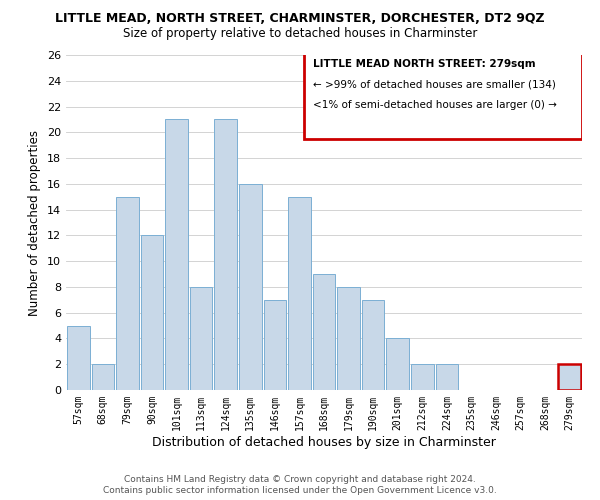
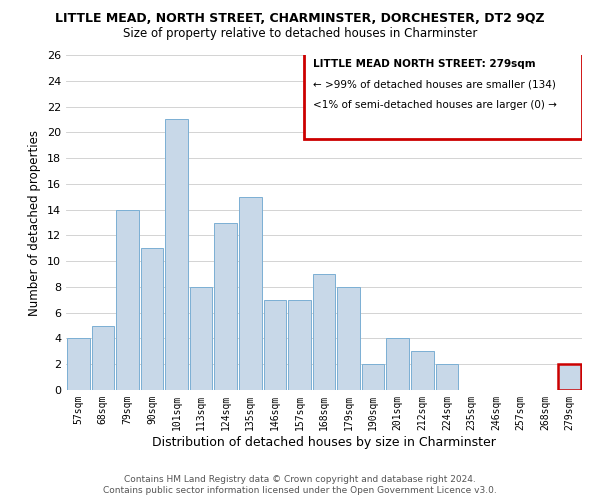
57sqm: 5 -> 4
68sqm: 2 -> 5
79sqm: 15 -> 14
90sqm: 12 -> 11
124sqm: 21 -> 13
135sqm: 16 -> 15
157sqm: 15 -> 7
190sqm: 7 -> 2
212sqm: 2 -> 3
